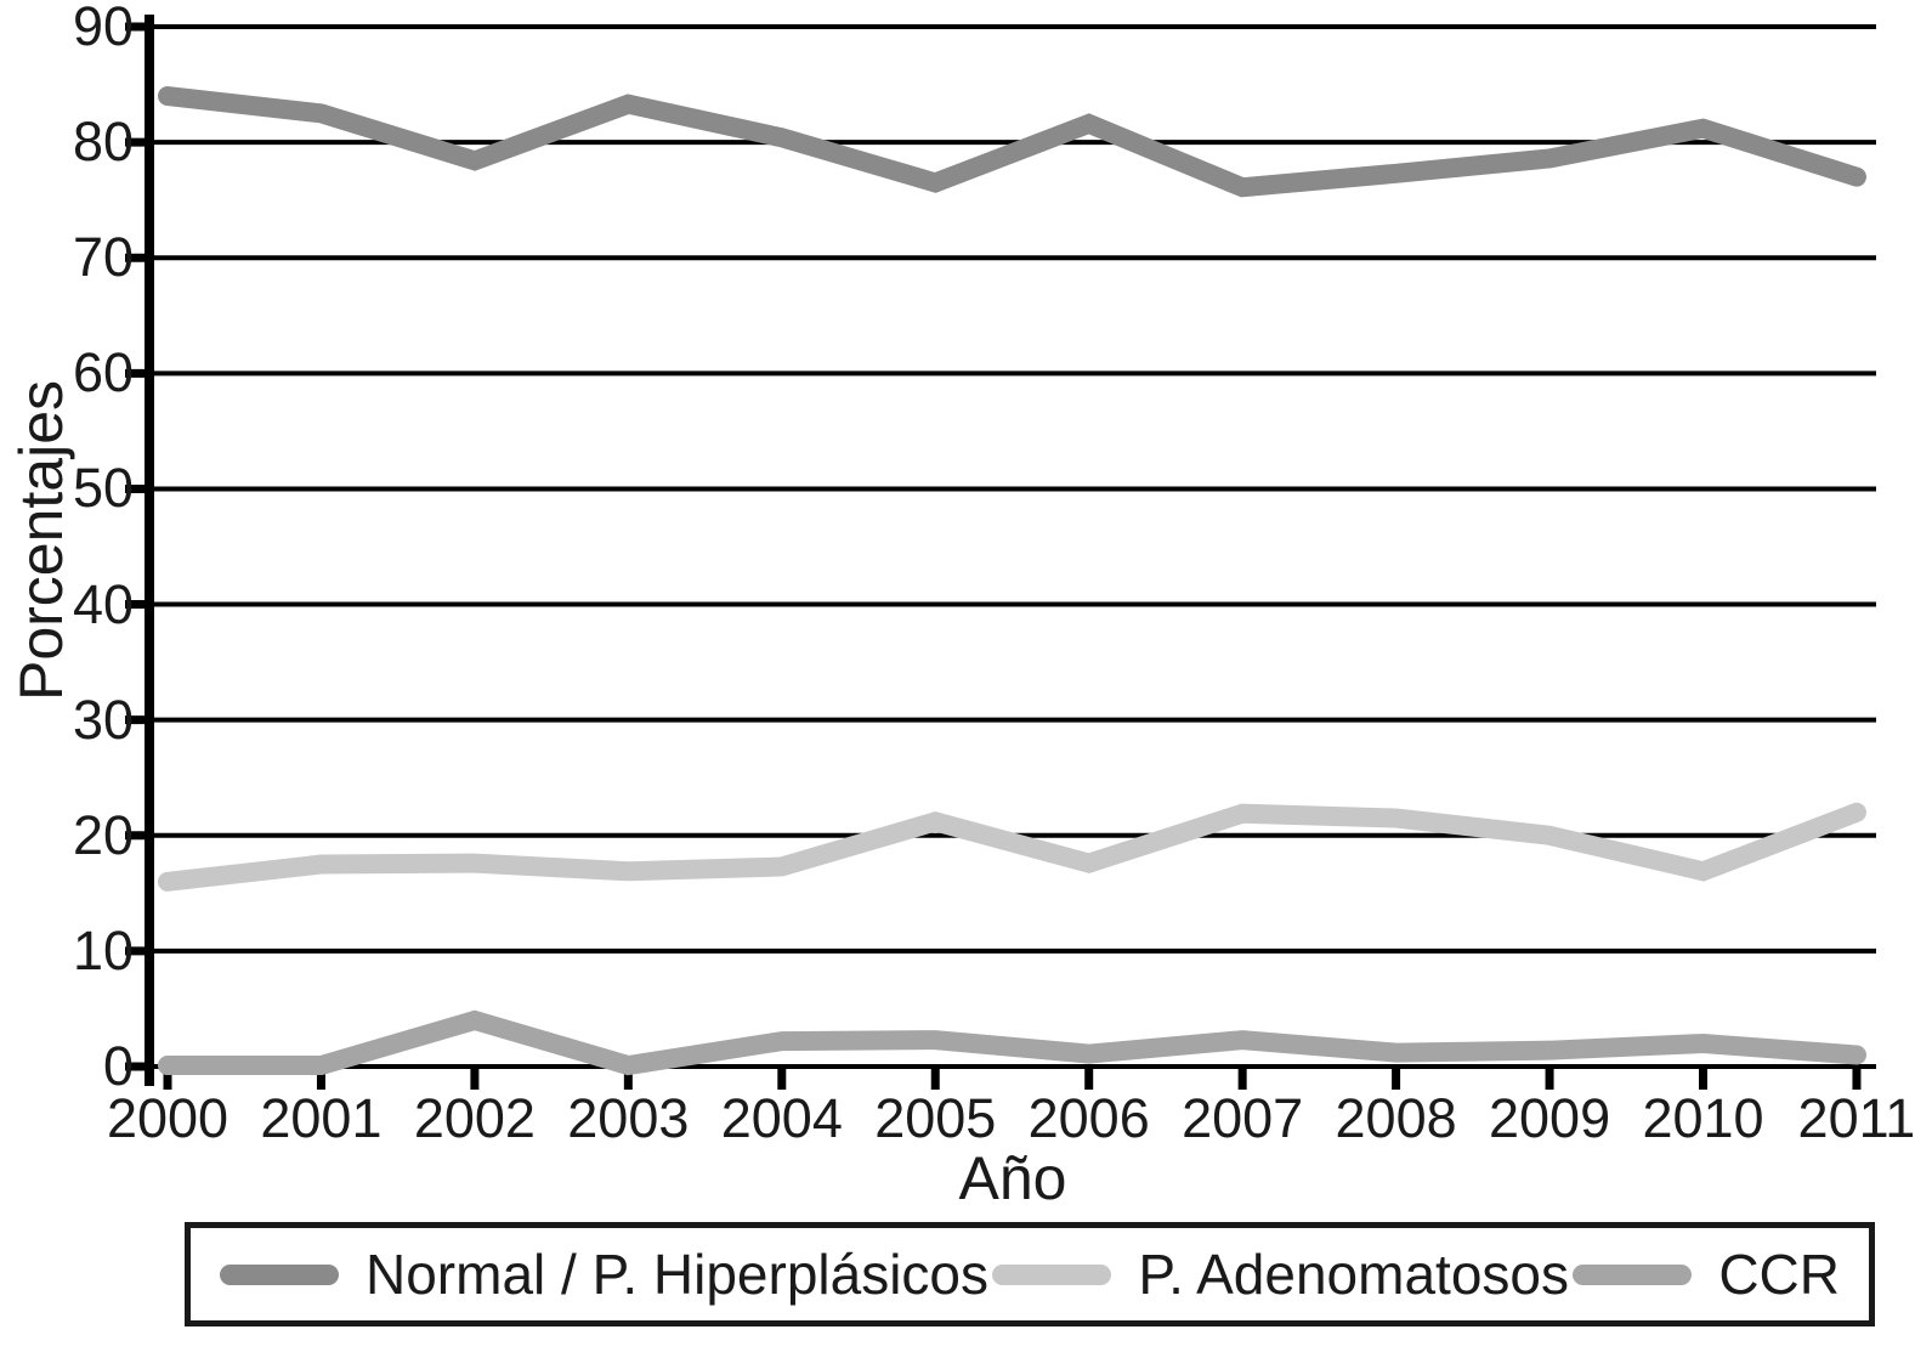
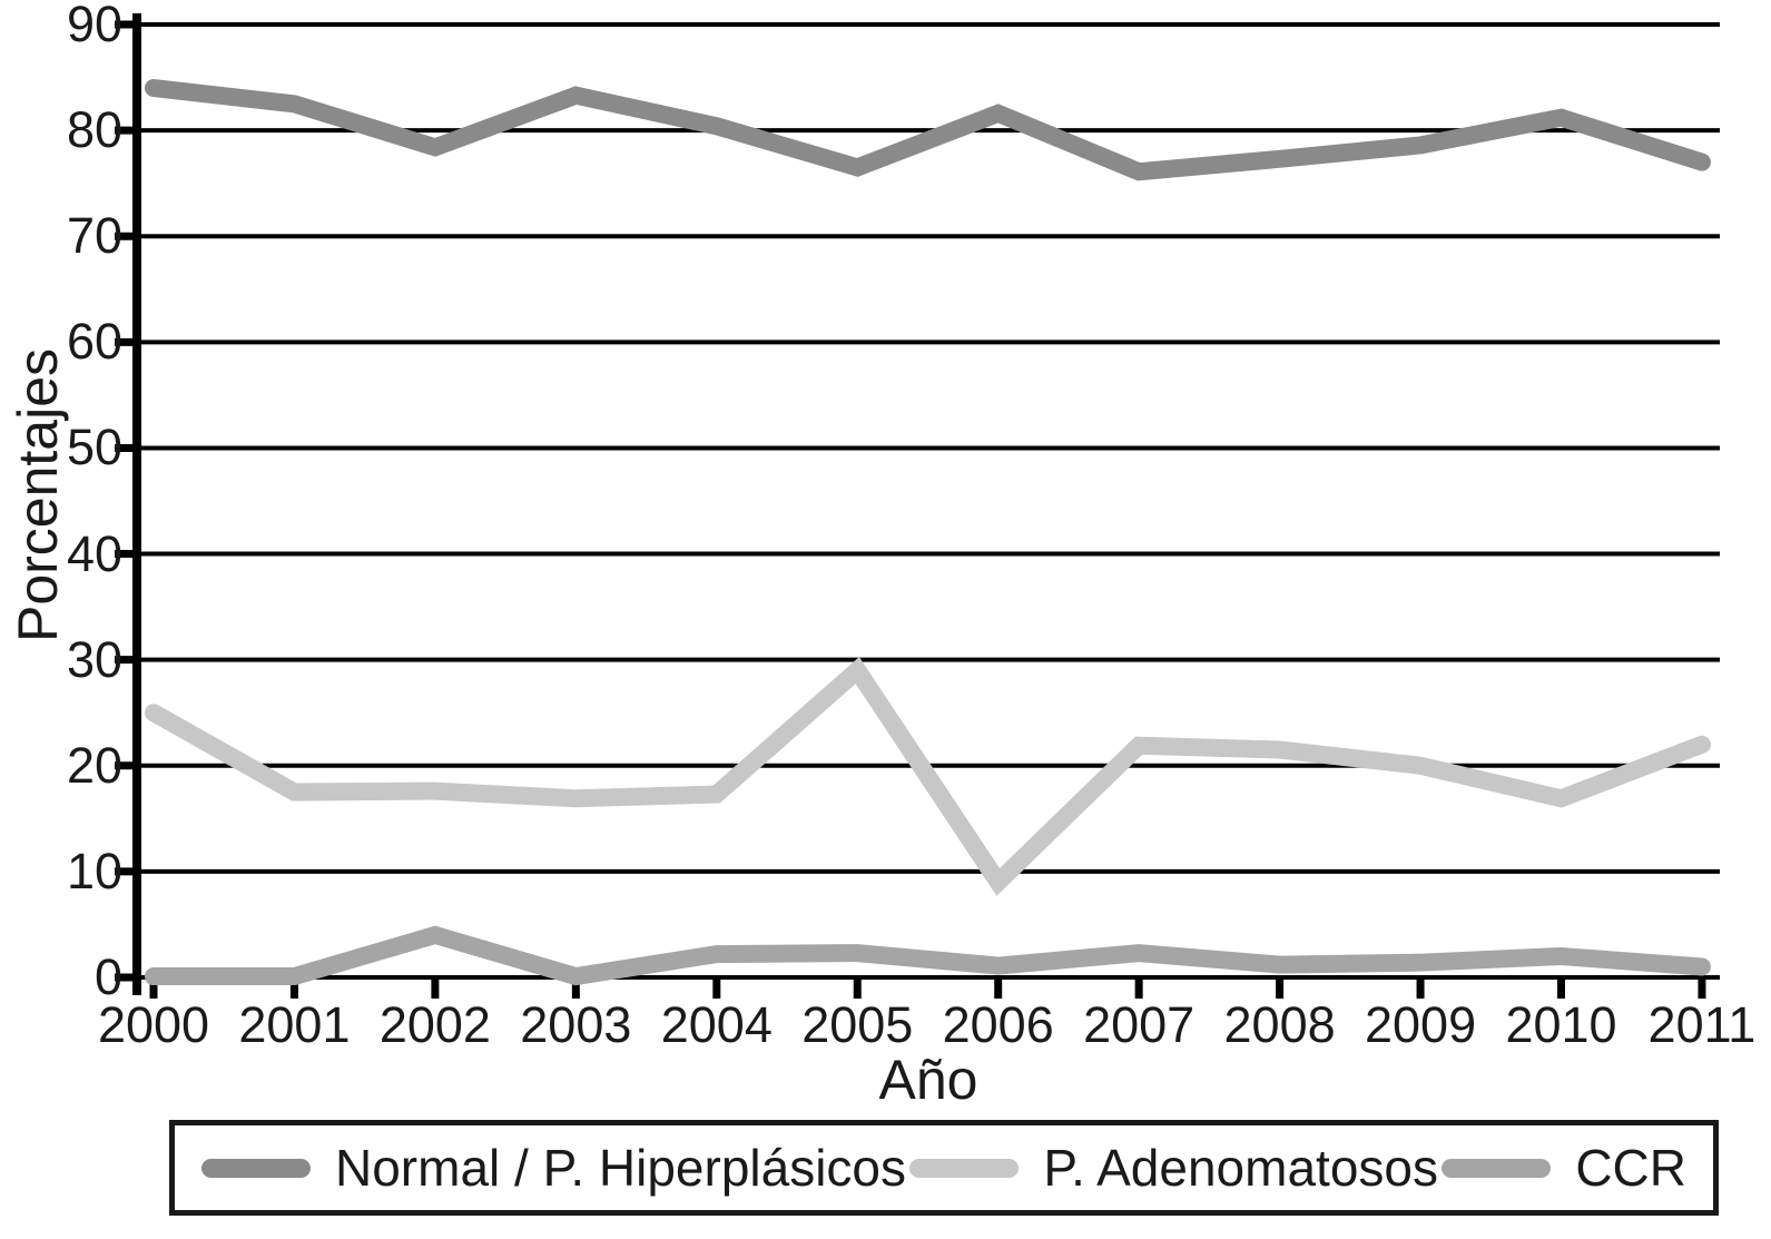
P. Adenomatosos/2000: 16 -> 25
P. Adenomatosos/2005: 21 -> 29
P. Adenomatosos/2006: 18 -> 9
